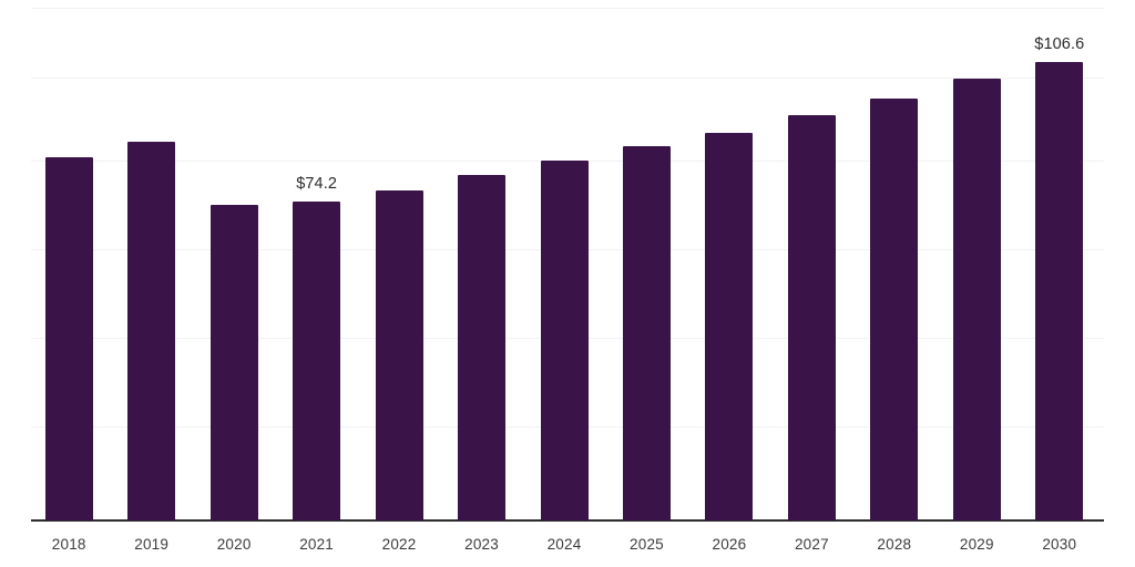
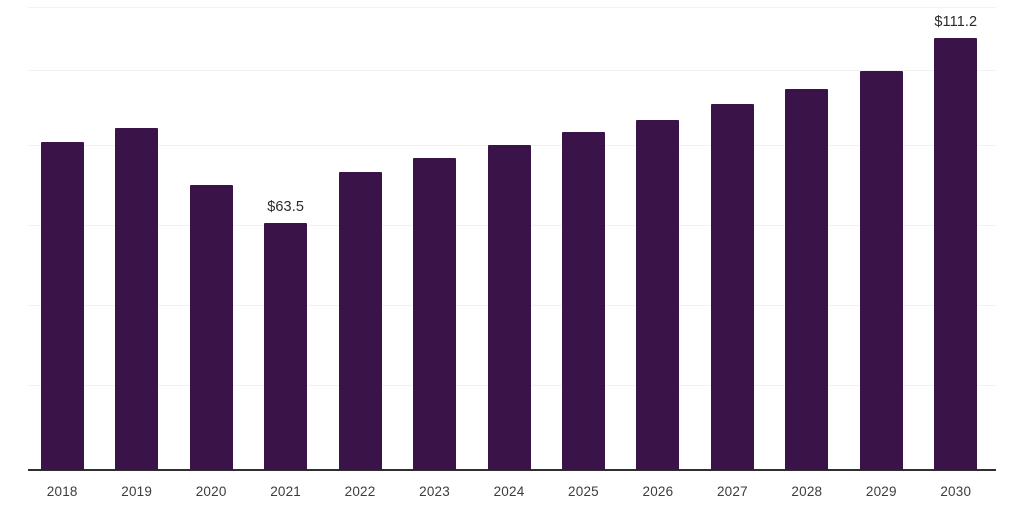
2021: $74.2 -> $63.5
2030: $106.6 -> $111.2
